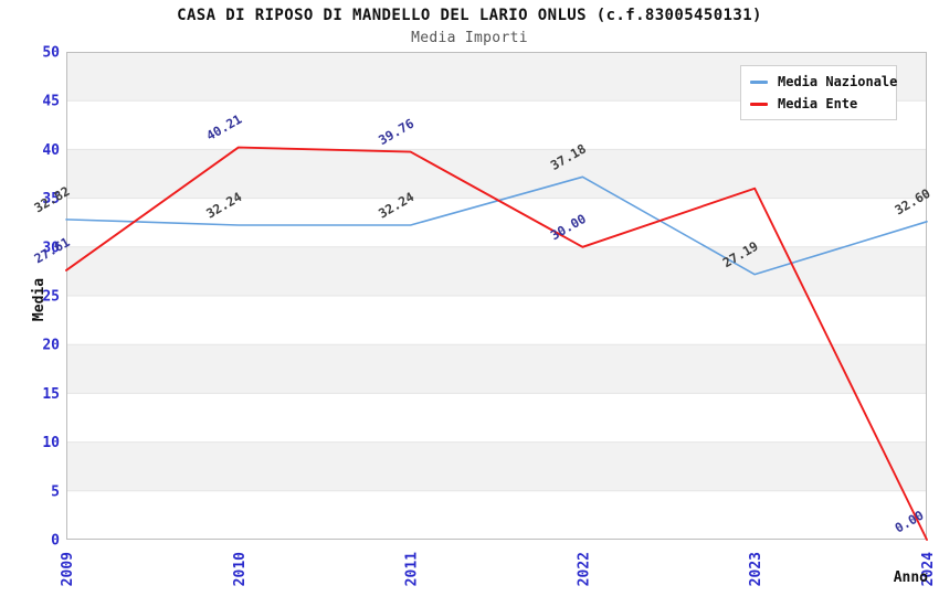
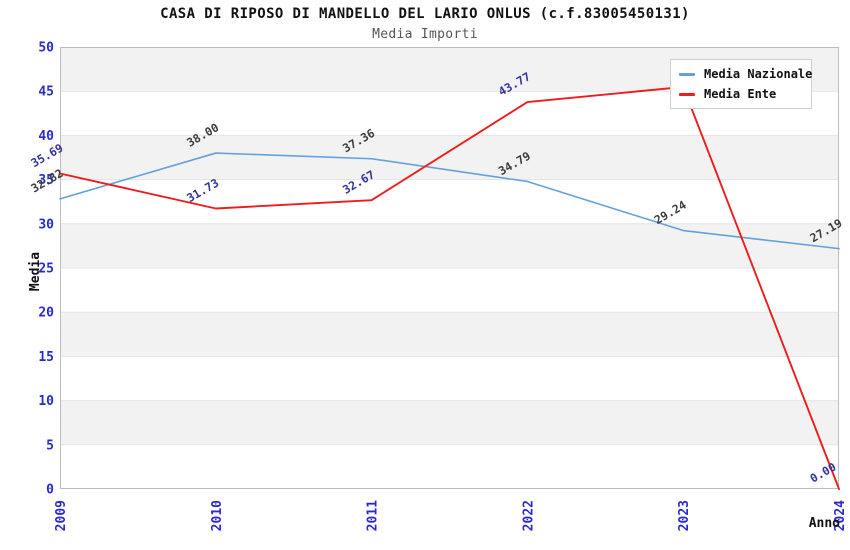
Media Ente/2009: 27.61 -> 35.69
Media Nazionale/2010: 32.24 -> 38.00
Media Ente/2010: 40.21 -> 31.73
Media Nazionale/2011: 32.24 -> 37.36
Media Ente/2011: 39.76 -> 32.67
Media Nazionale/2022: 37.18 -> 34.79
Media Ente/2022: 30.00 -> 43.77
Media Nazionale/2023: 27.19 -> 29.24
Media Ente/2023: 36 -> 45
Media Nazionale/2024: 32.60 -> 27.19
